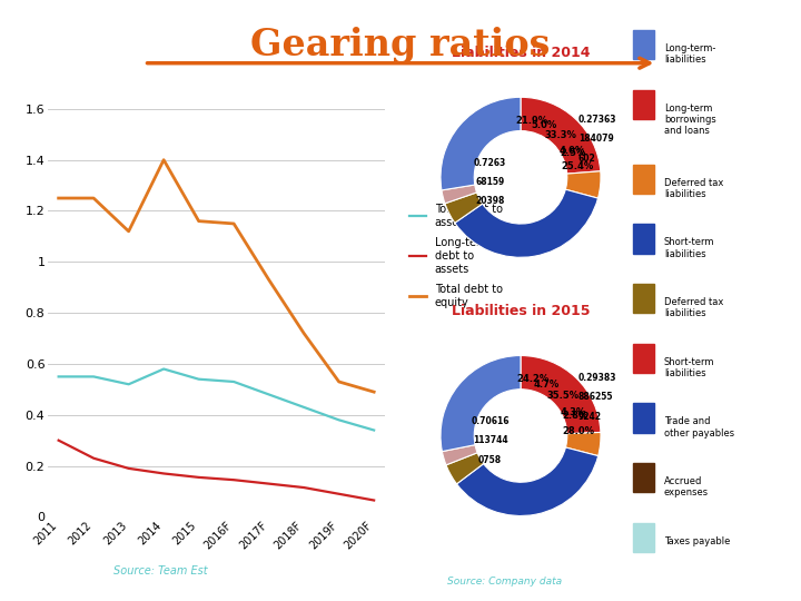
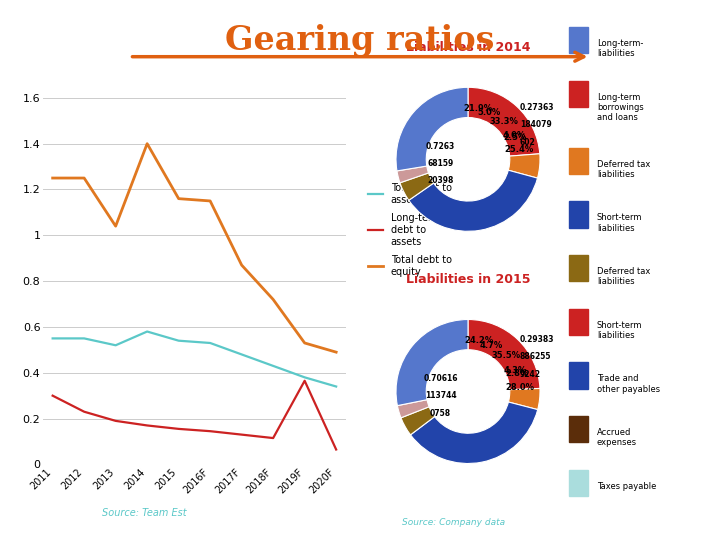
Total debt to equity/2013: 1.12 -> 1.04
Total debt to equity/2017F: 0.93 -> 0.87
Long-term debt to assets/2019F: 0.090 -> 0.365
